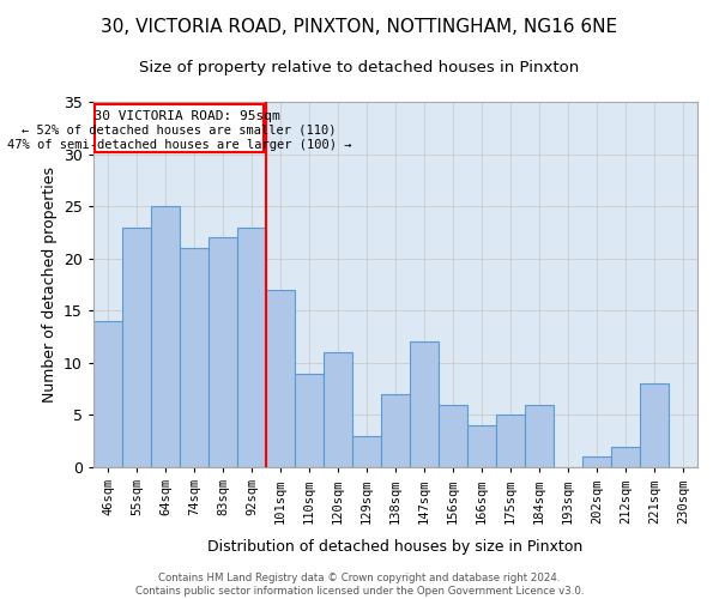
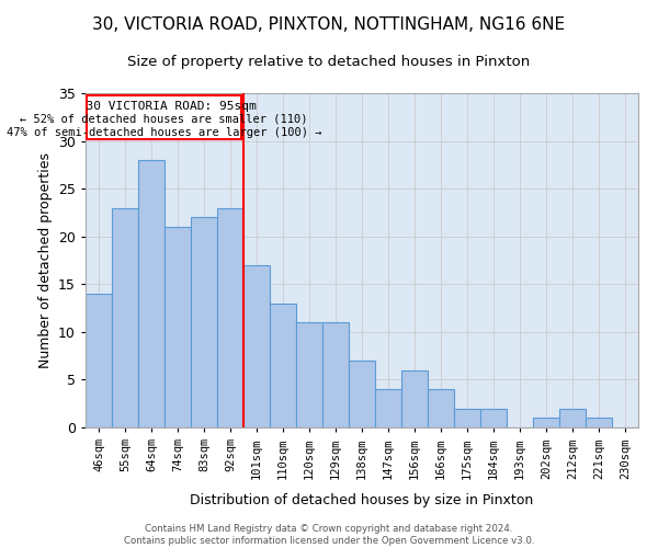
64sqm: 25 -> 28
110sqm: 9 -> 13
129sqm: 3 -> 11
147sqm: 12 -> 4
175sqm: 5 -> 2
184sqm: 6 -> 2
221sqm: 8 -> 1
